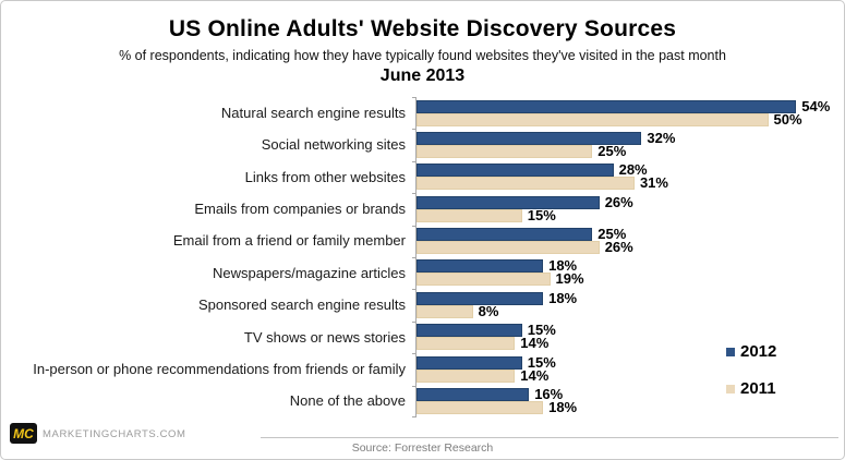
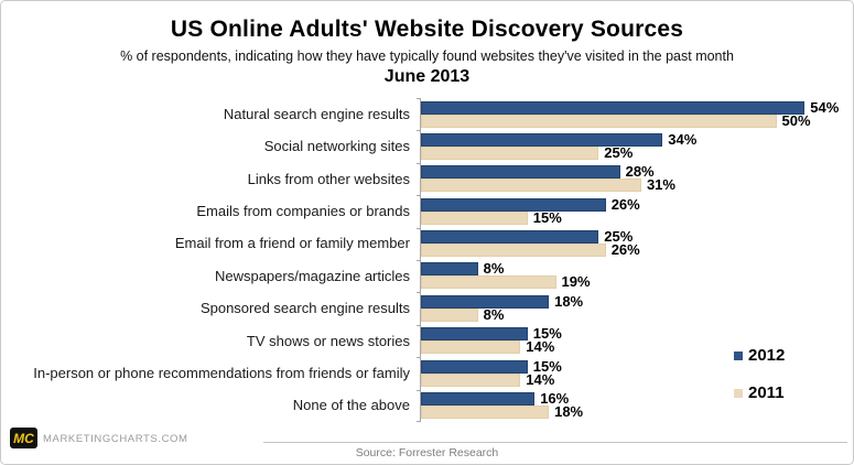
2012/Social networking sites: 32% -> 34%
2012/Newspapers/magazine articles: 18% -> 8%
